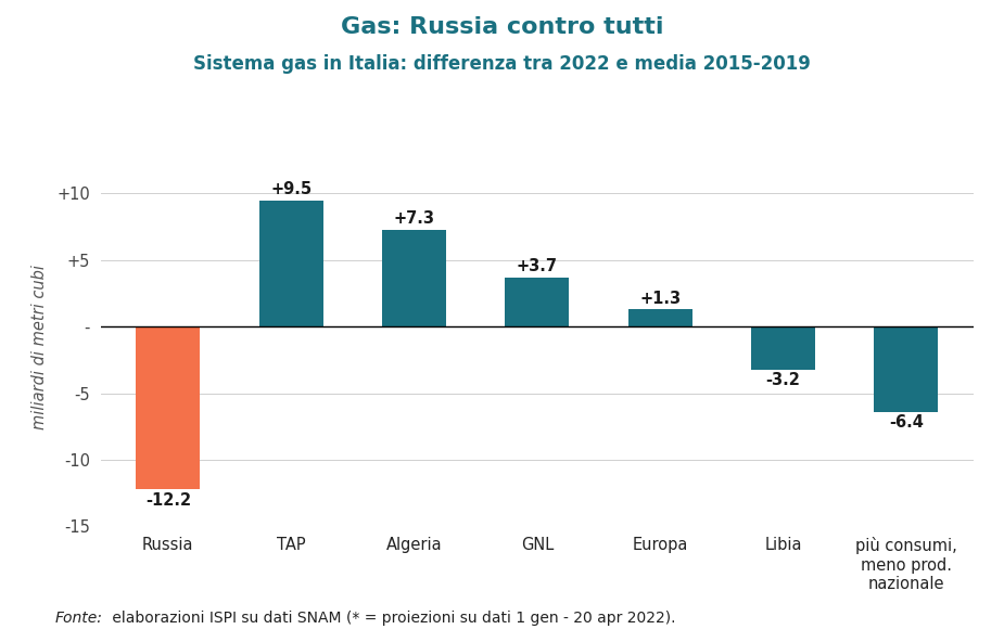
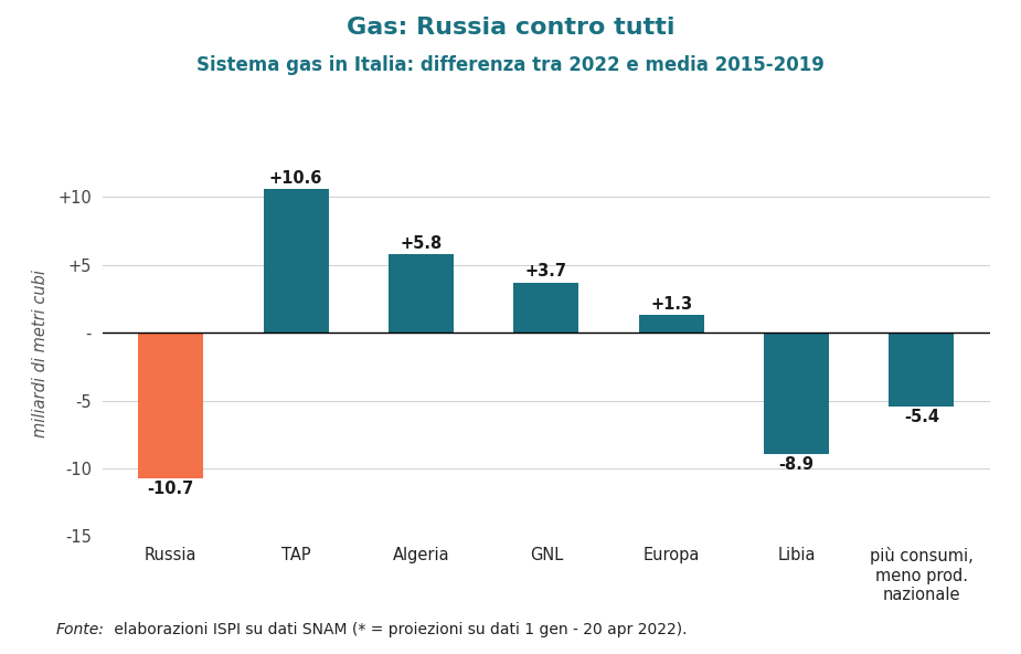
Russia: -12.2 -> -10.7
TAP: +9.5 -> +10.6
Algeria: +7.3 -> +5.8
Libia: -3.2 -> -8.9
più consumi, meno prod. nazionale: -6.4 -> -5.4
